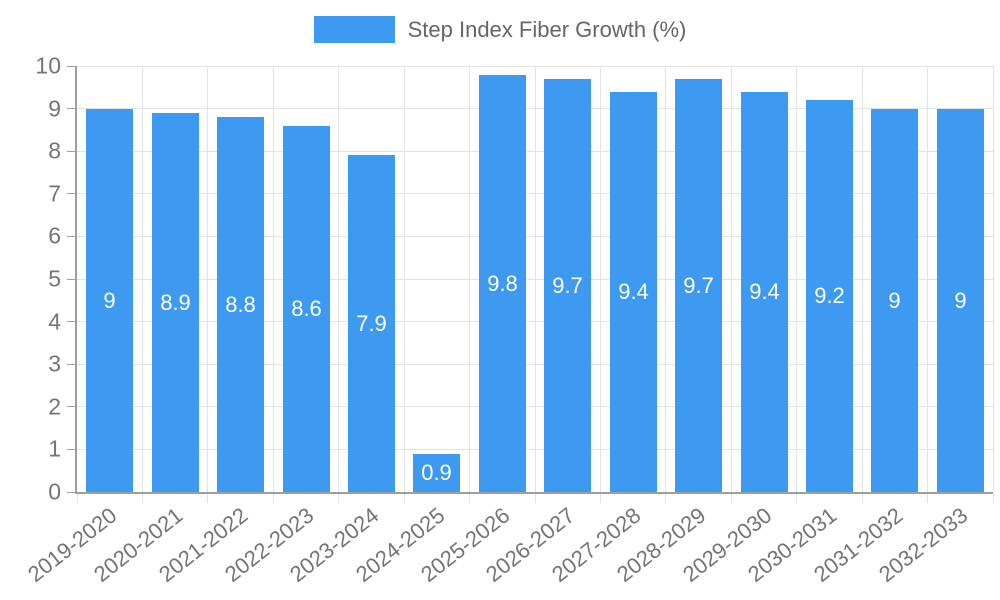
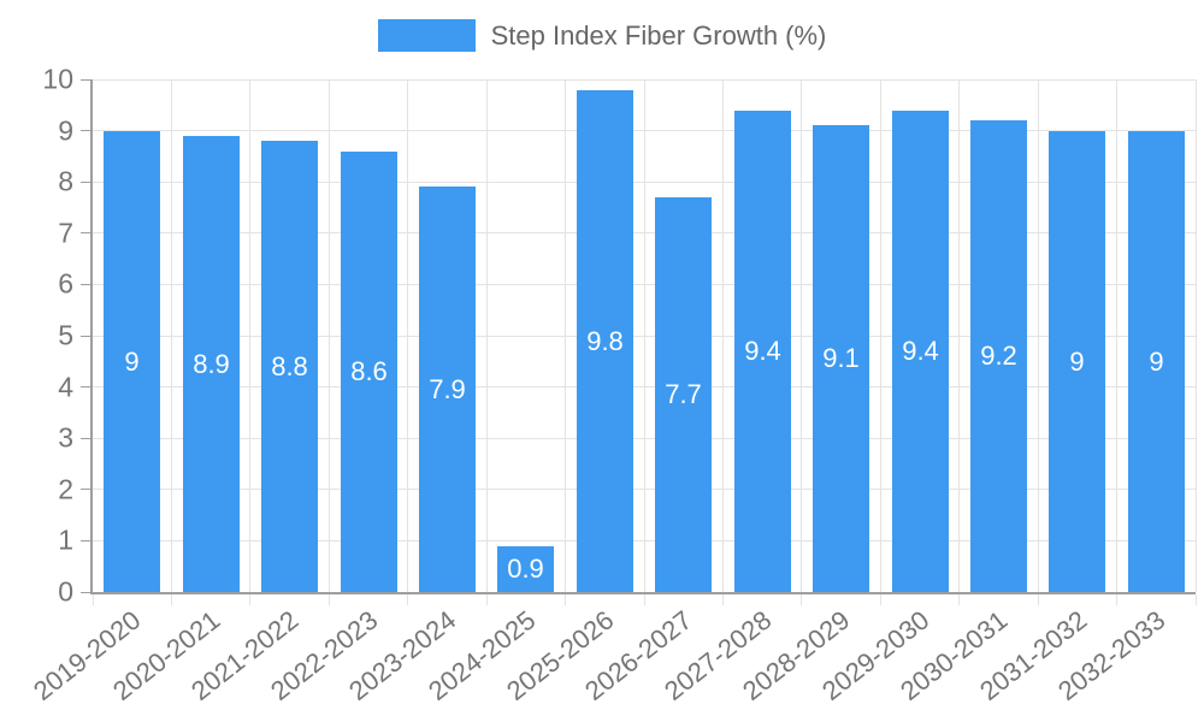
2026-2027: 9.7 -> 7.7
2028-2029: 9.7 -> 9.1
